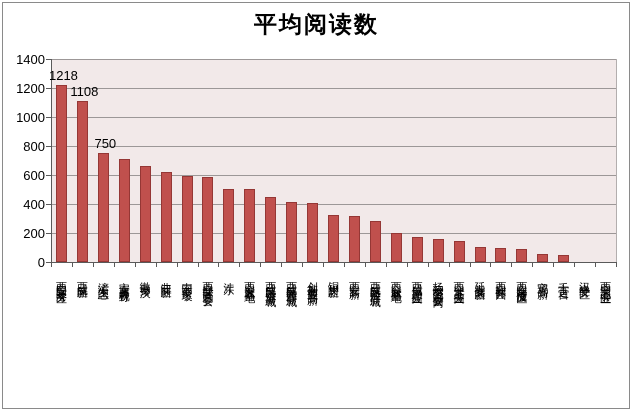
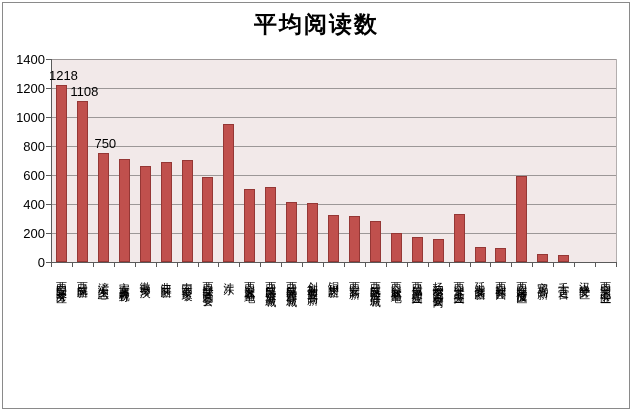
曲江新区: 620 -> 690
中国蔡家坡: 600 -> 700
沣东: 500 -> 950
西咸新区空港新城: 450 -> 520
西安沣京工业园: 140 -> 330
西安临潼度假区: 90 -> 590
